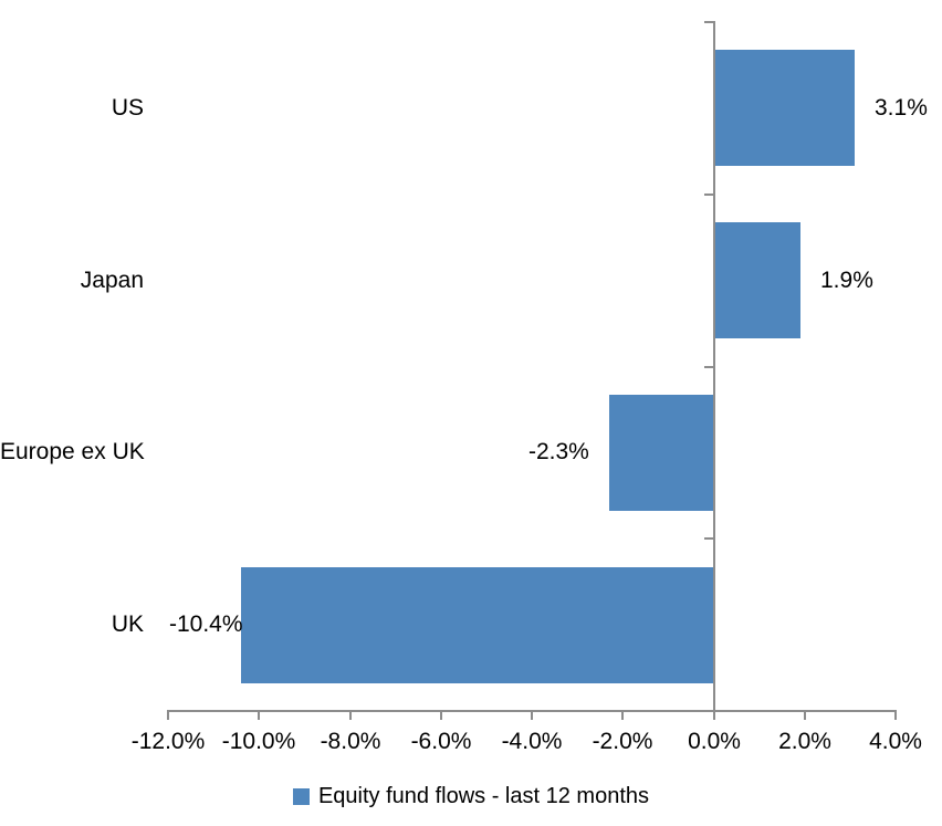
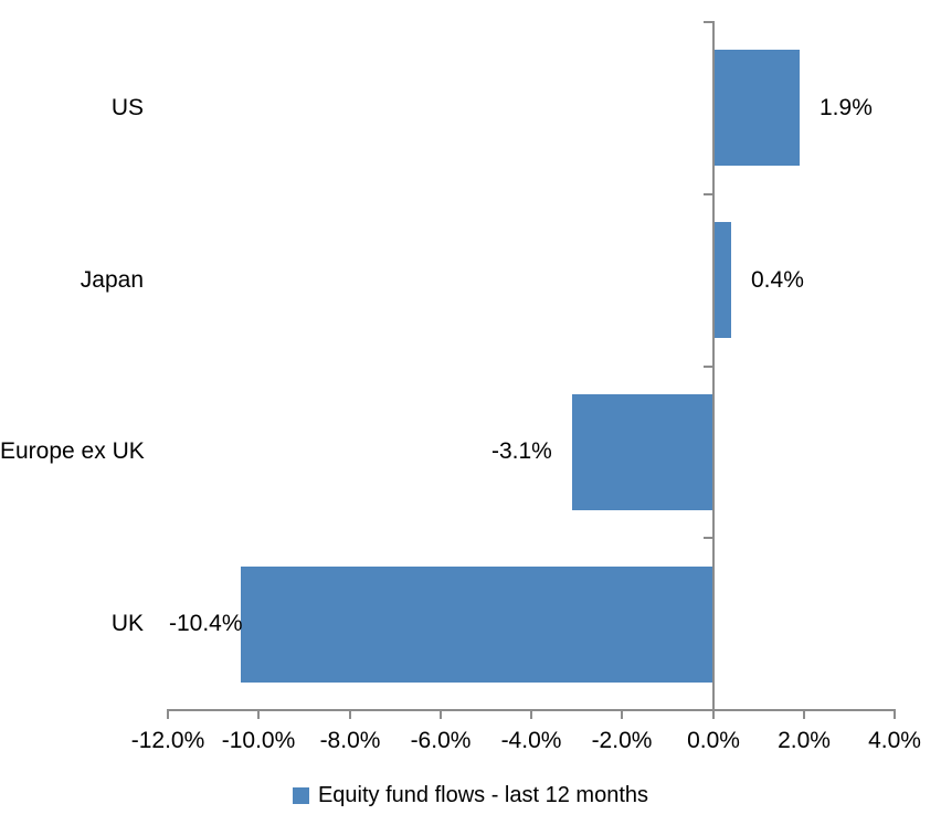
US: 3.1% -> 1.9%
Japan: 1.9% -> 0.4%
Europe ex UK: -2.3% -> -3.1%
